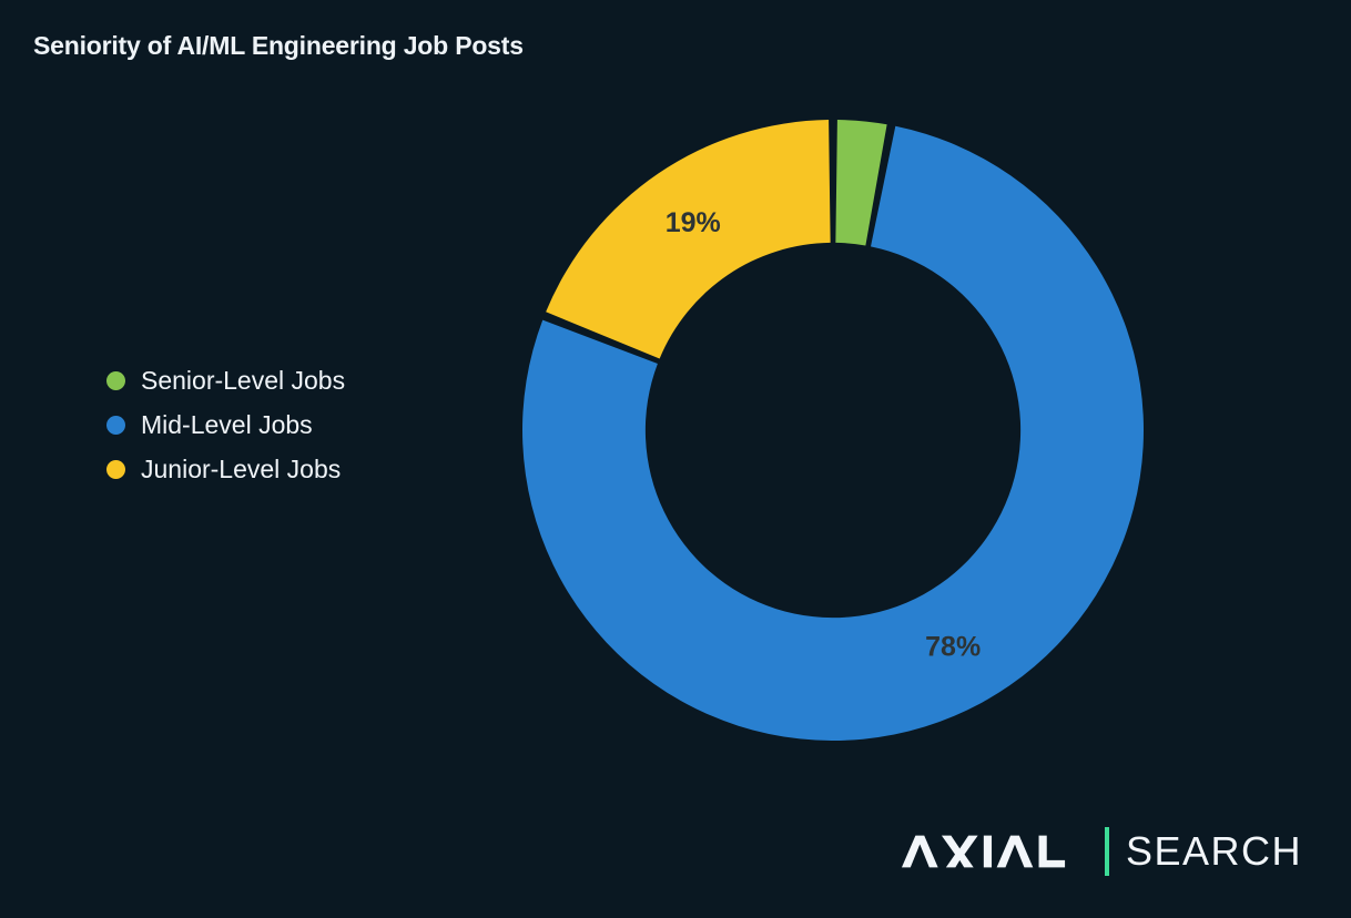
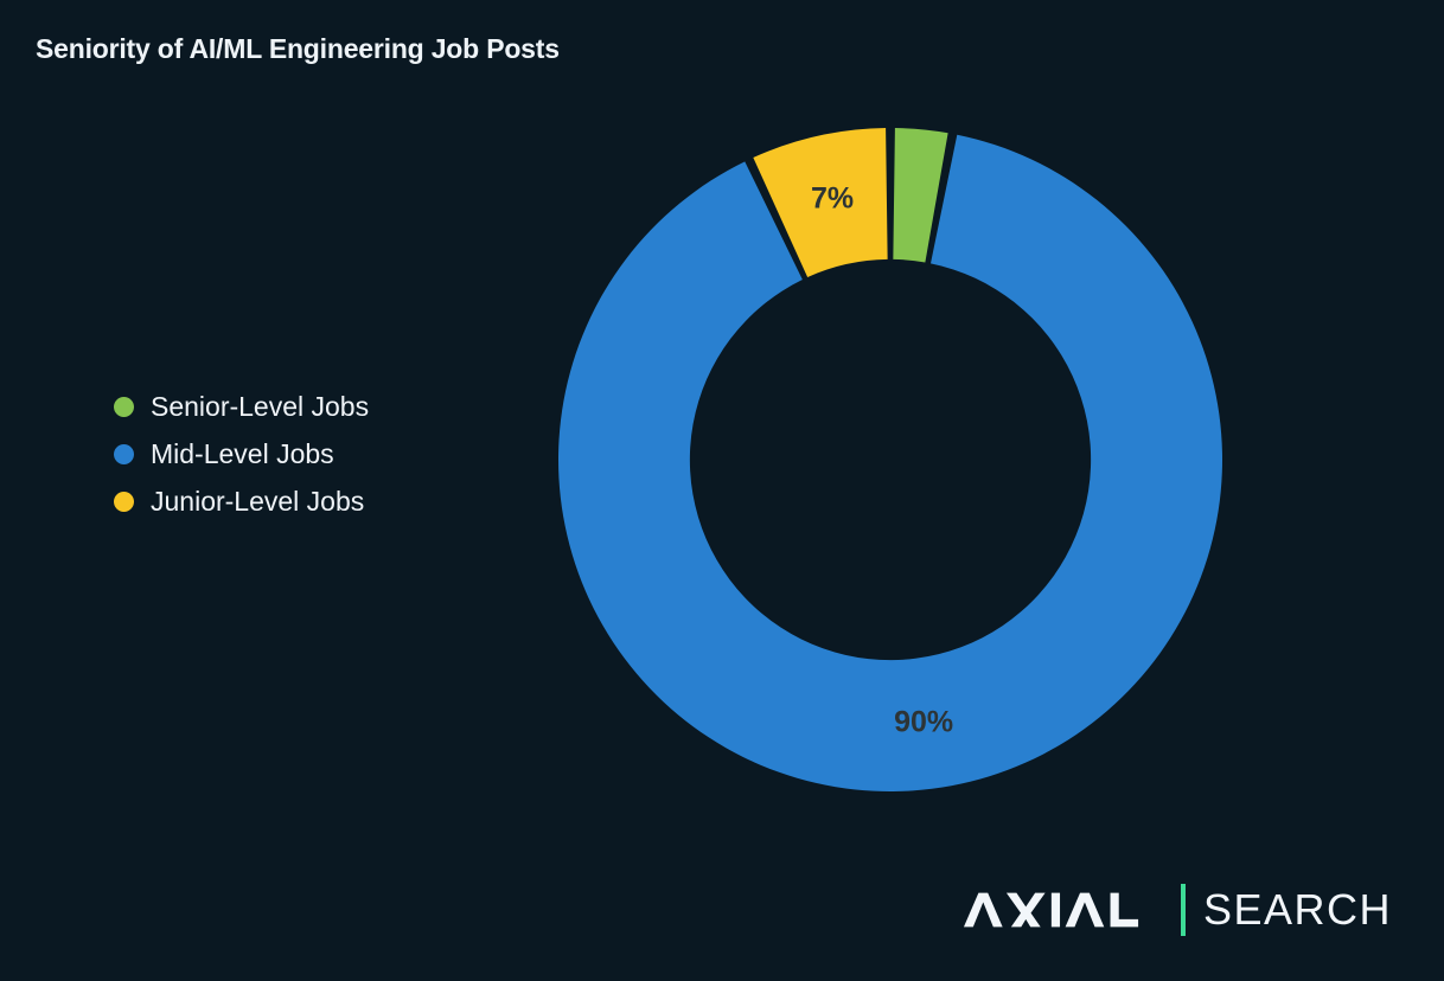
Mid-Level Jobs: 78% -> 90%
Junior-Level Jobs: 19% -> 7%
